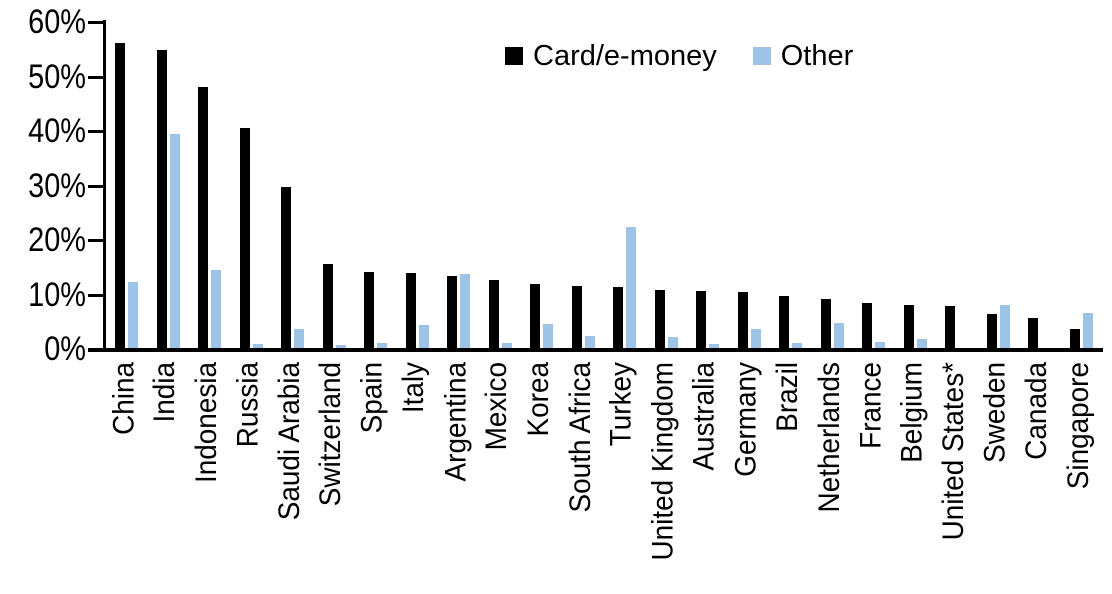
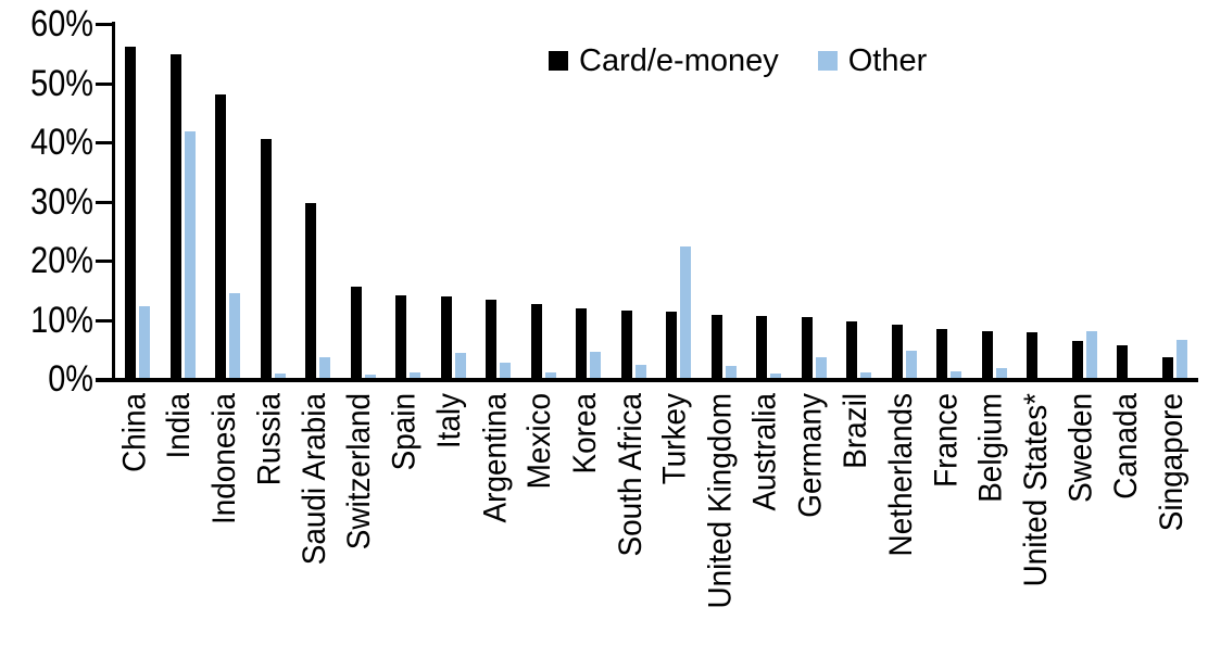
Other/India: 40% -> 42%
Other/Argentina: 14% -> 3%
